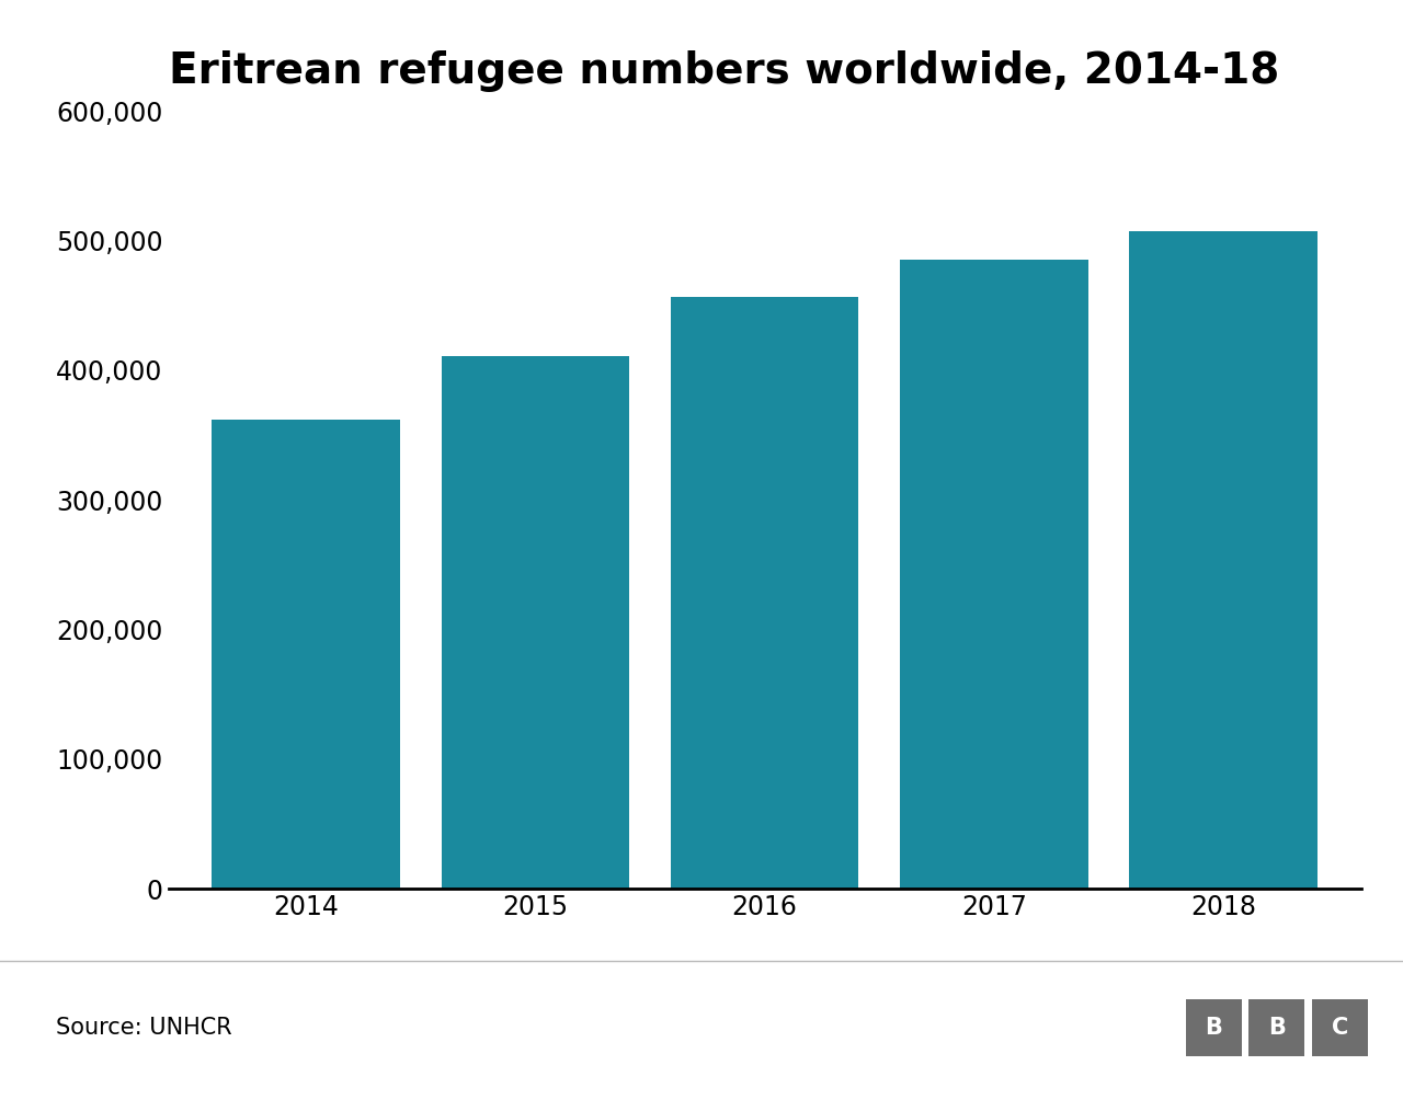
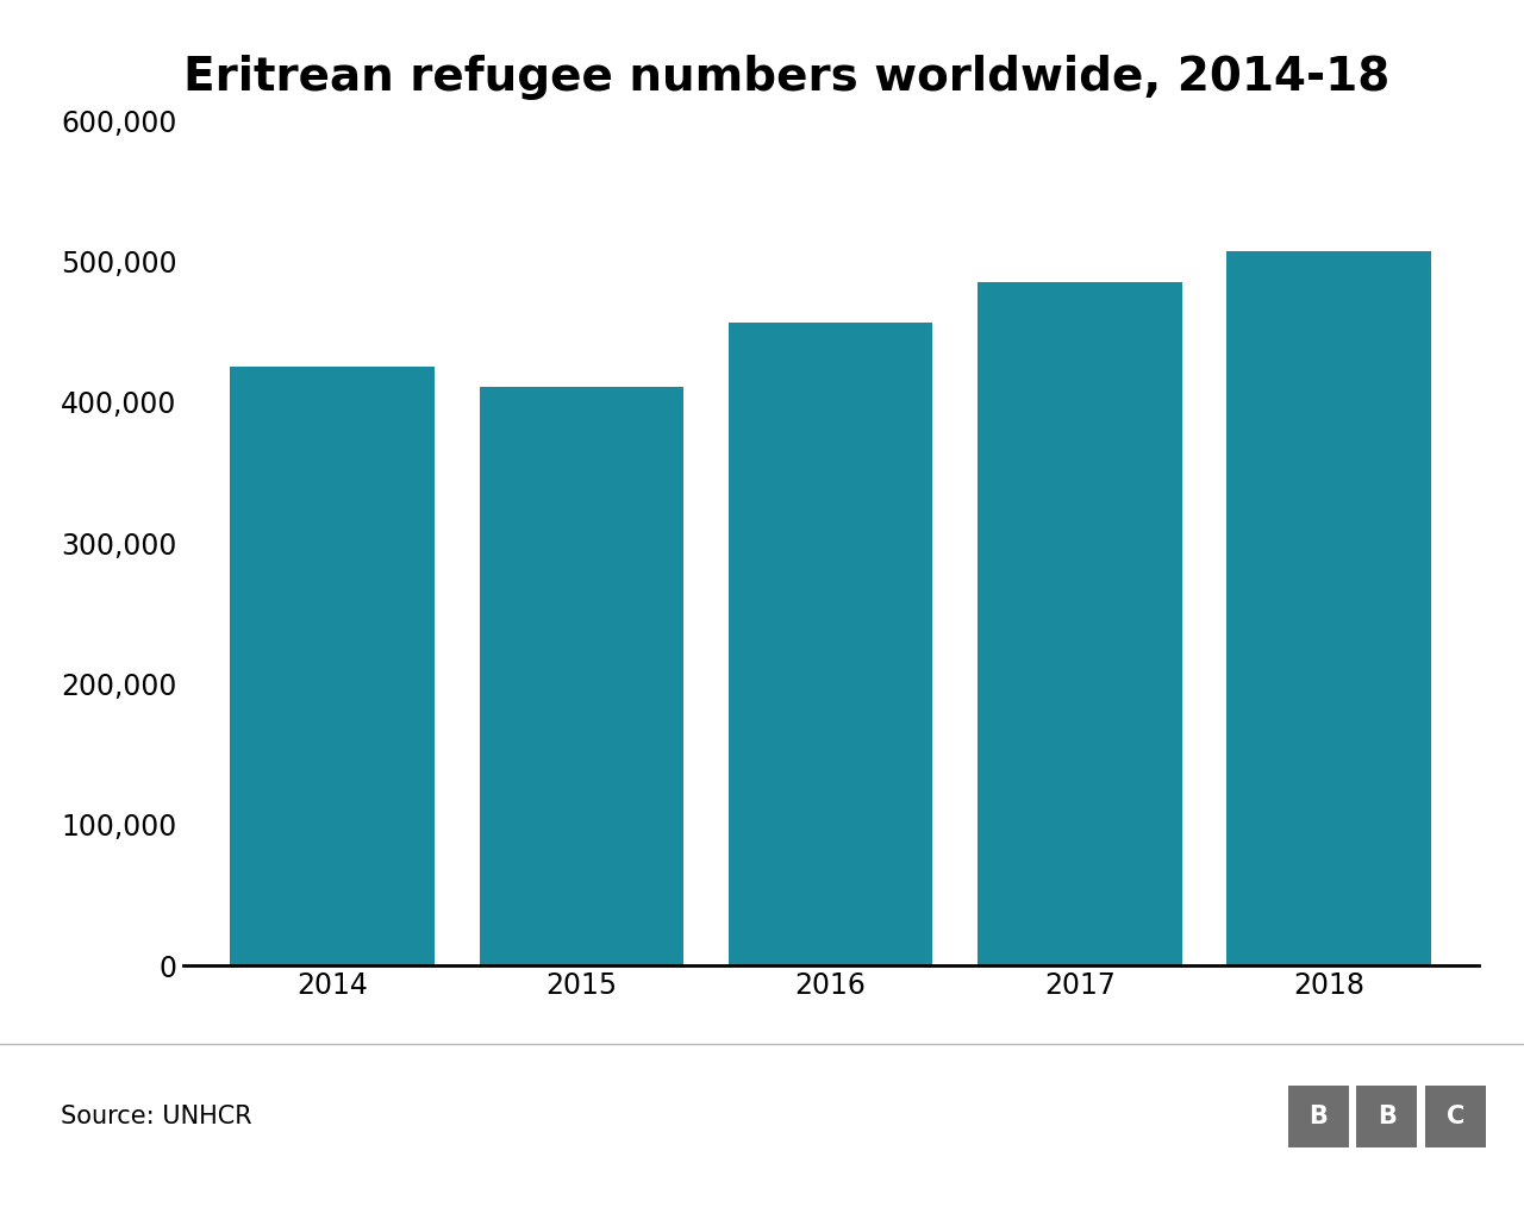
2014: 362,000 -> 425,000
